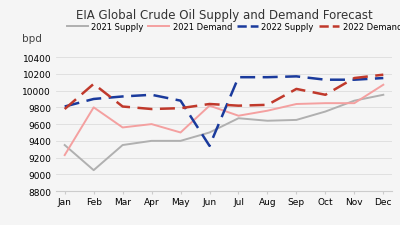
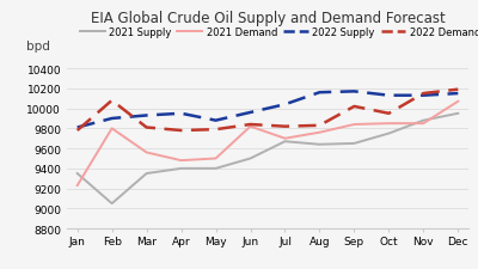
2021 Demand/Apr: 9600 -> 9480
2022 Supply/Jun: 9340 -> 9960
2022 Supply/Jul: 10160 -> 10040
